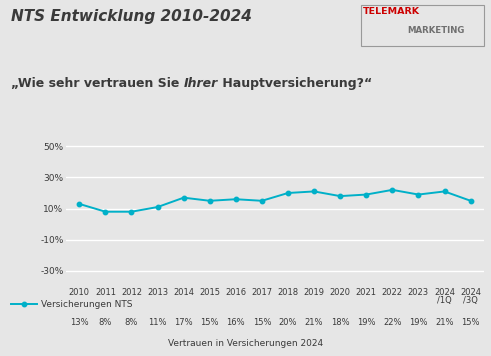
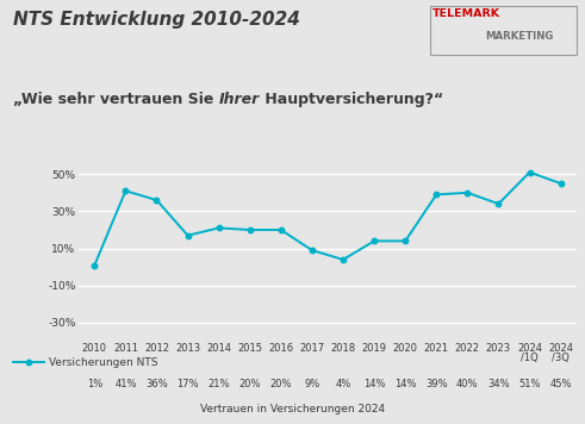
2010: 13% -> 1%
2011: 8% -> 41%
2012: 8% -> 36%
2013: 11% -> 17%
2014: 17% -> 21%
2015: 15% -> 20%
2016: 16% -> 20%
2017: 15% -> 9%
2018: 20% -> 4%
2019: 21% -> 14%
2020: 18% -> 14%
2021: 19% -> 39%
2022: 22% -> 40%
2023: 19% -> 34%
2024 /1Q: 21% -> 51%
2024 /3Q: 15% -> 45%
